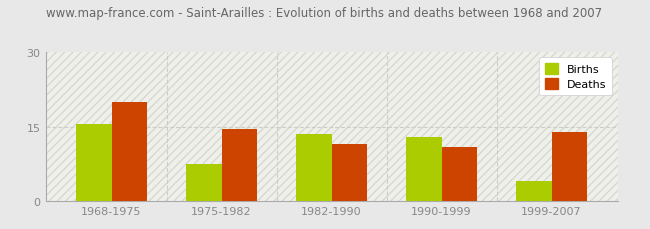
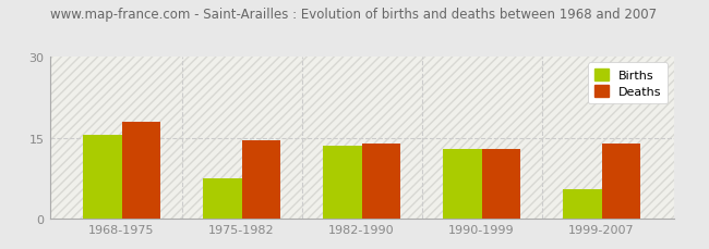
Deaths/1968-1975: 20.0 -> 18.0
Deaths/1982-1990: 11.5 -> 14.0
Deaths/1990-1999: 11.0 -> 13.0
Births/1999-2007: 4.0 -> 5.5
